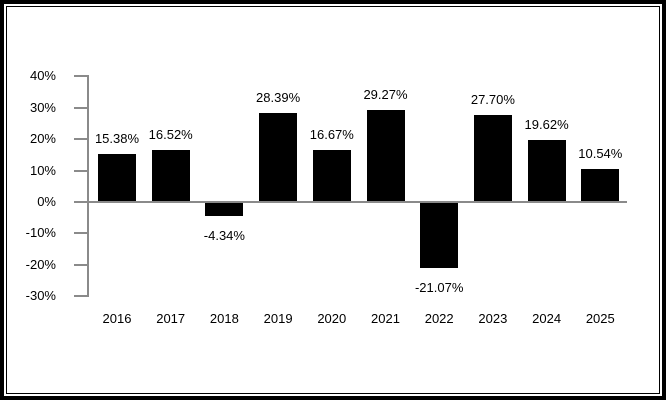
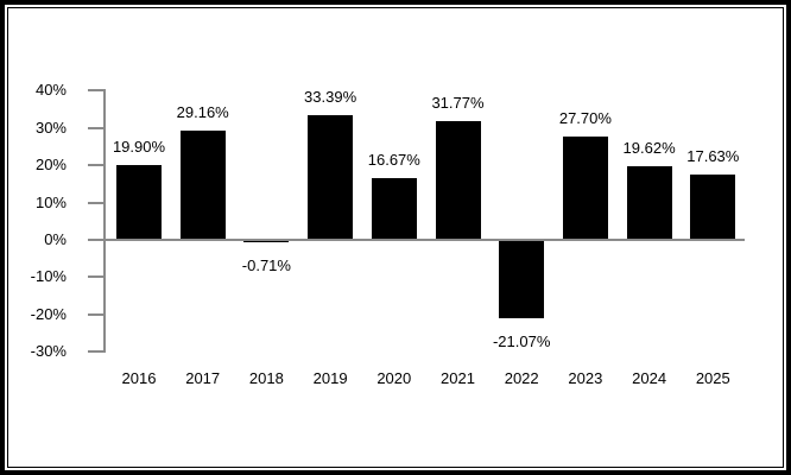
2016: 15.38% -> 19.90%
2017: 16.52% -> 29.16%
2018: -4.34% -> -0.71%
2019: 28.39% -> 33.39%
2021: 29.27% -> 31.77%
2025: 10.54% -> 17.63%
